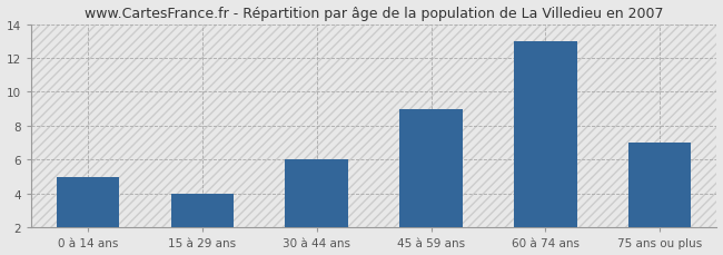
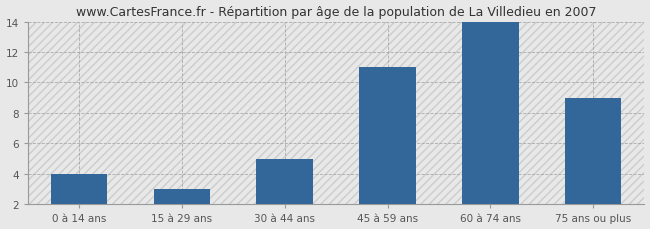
0 à 14 ans: 5 -> 4
15 à 29 ans: 4 -> 3
30 à 44 ans: 6 -> 5
45 à 59 ans: 9 -> 11
60 à 74 ans: 13 -> 14
75 ans ou plus: 7 -> 9
